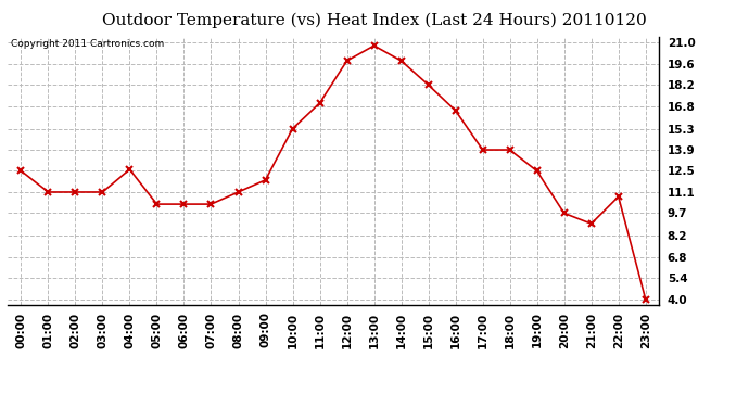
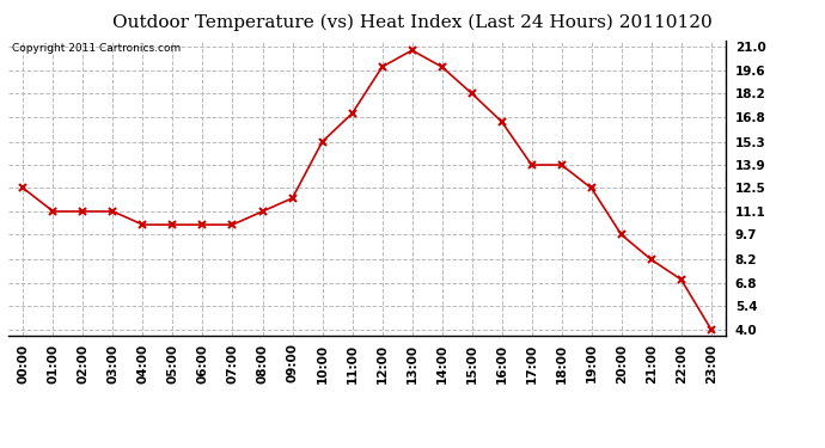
04:00: 12.6 -> 10.3
21:00: 9.0 -> 8.2
22:00: 10.8 -> 7.0
